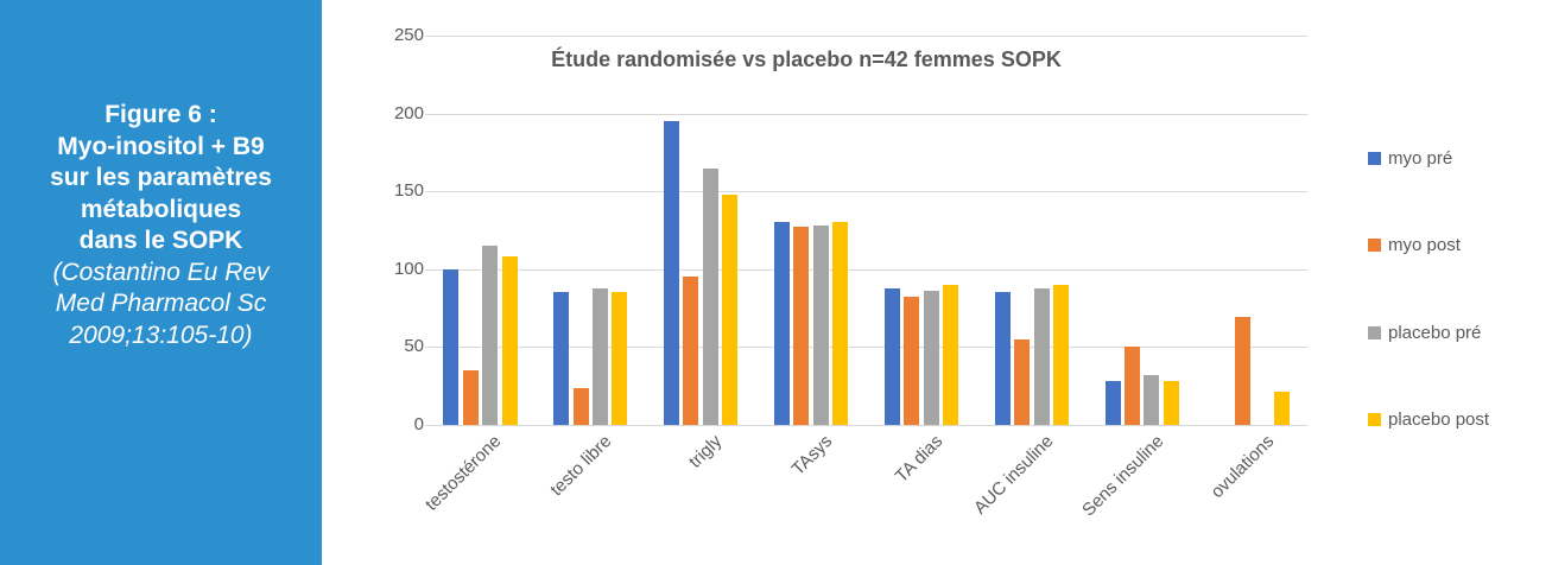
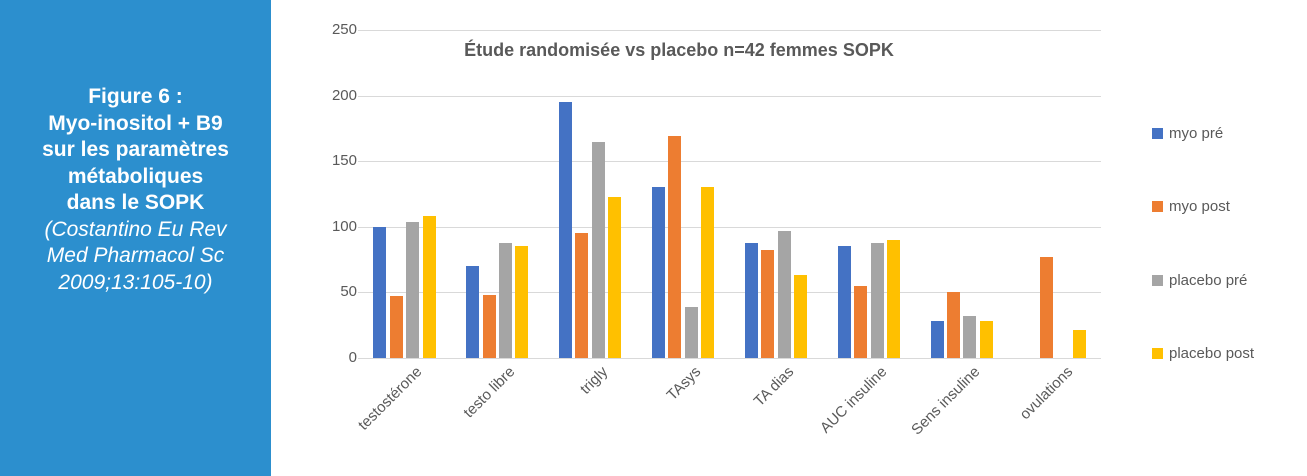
myo post/testostérone: 35 -> 47
placebo pré/testostérone: 115 -> 104
myo pré/testo libre: 85 -> 70
myo post/testo libre: 24 -> 48
placebo post/trigly: 148 -> 123
myo post/TAsys: 127 -> 169
placebo pré/TAsys: 128 -> 39
placebo pré/TA dias: 86 -> 97
placebo post/TA dias: 90 -> 63
myo post/ovulations: 69 -> 77
